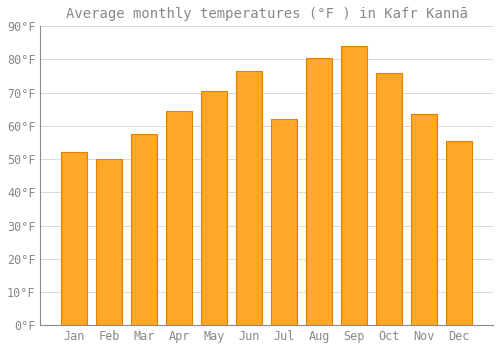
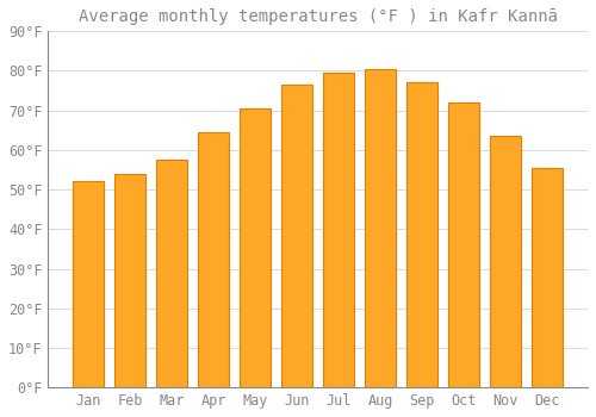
Feb: 50.0°F -> 54.0°F
Jul: 62.0°F -> 79.5°F
Sep: 84.0°F -> 77.0°F
Oct: 76.0°F -> 72.0°F
